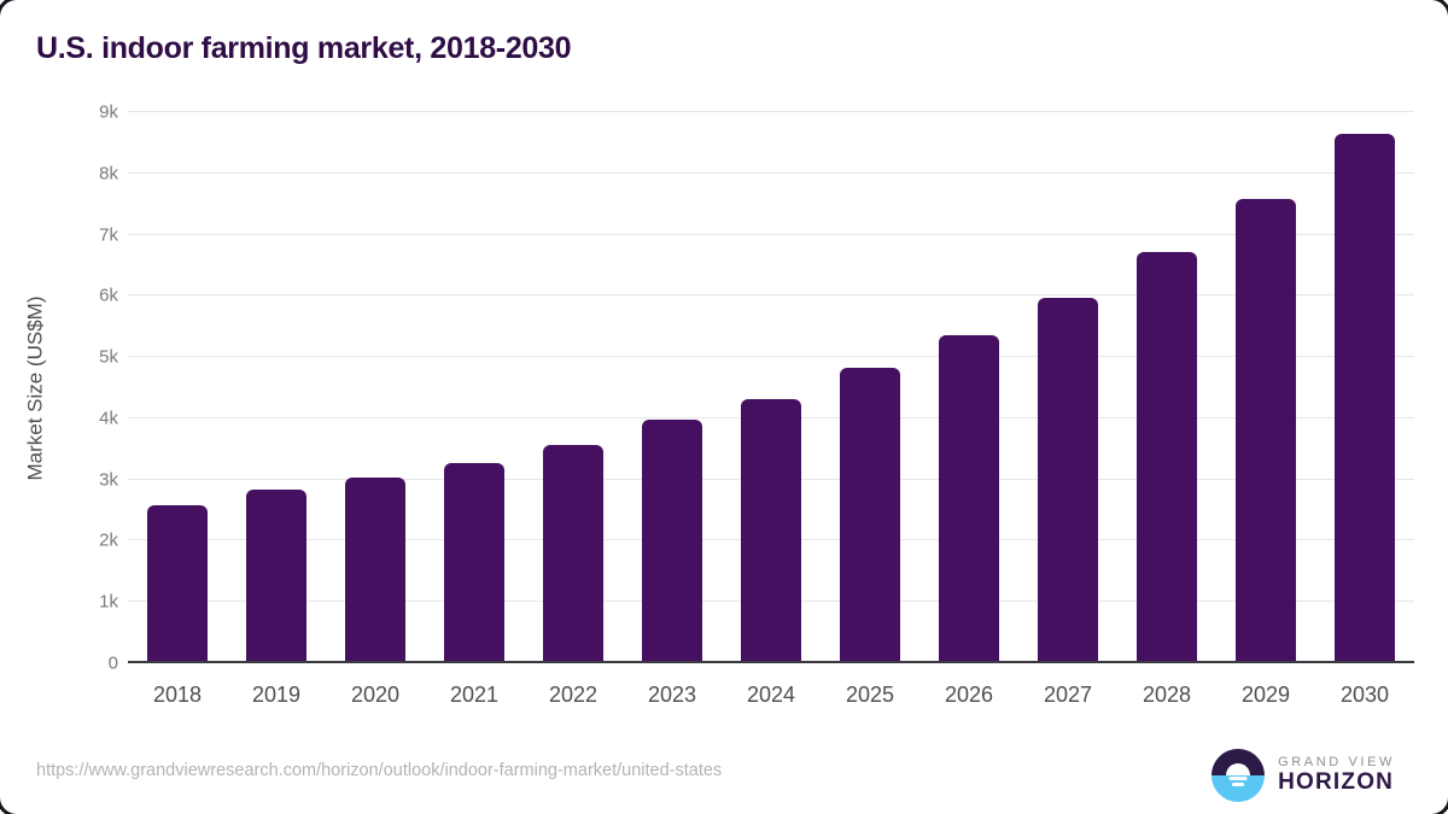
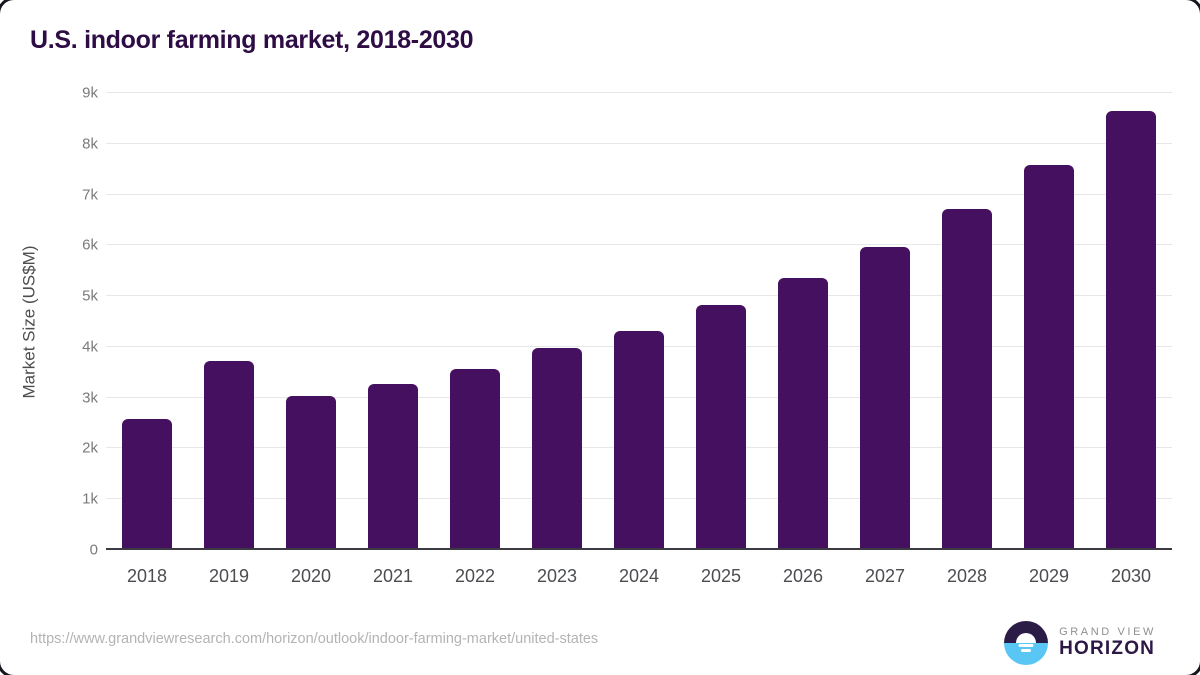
2019: 2.8k -> 3.7k
